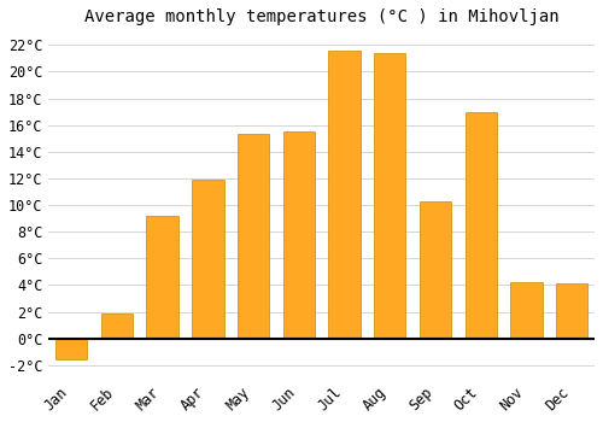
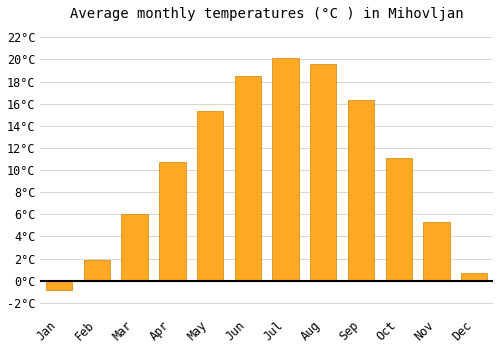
Jan: -1.6°C -> -0.8°C
Mar: 9.2°C -> 6.0°C
Apr: 11.9°C -> 10.7°C
Jun: 15.5°C -> 18.5°C
Jul: 21.6°C -> 20.1°C
Aug: 21.4°C -> 19.6°C
Sep: 10.3°C -> 16.3°C
Oct: 17.0°C -> 11.1°C
Nov: 4.2°C -> 5.3°C
Dec: 4.1°C -> 0.7°C
